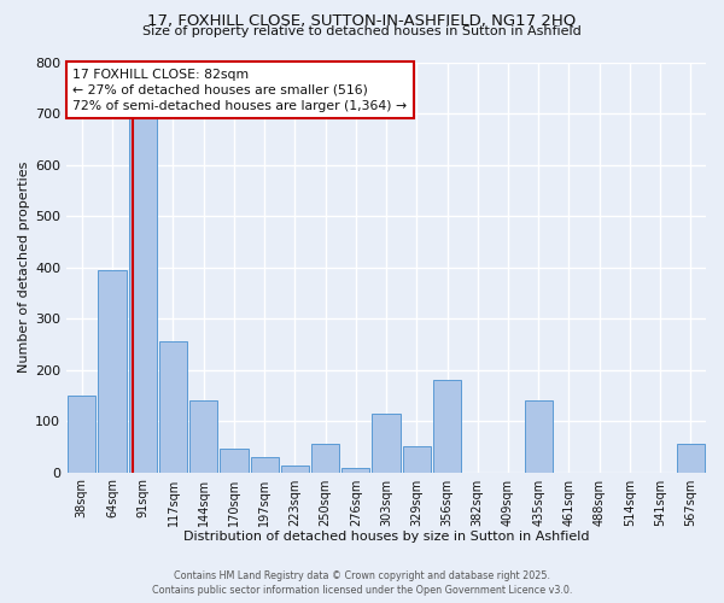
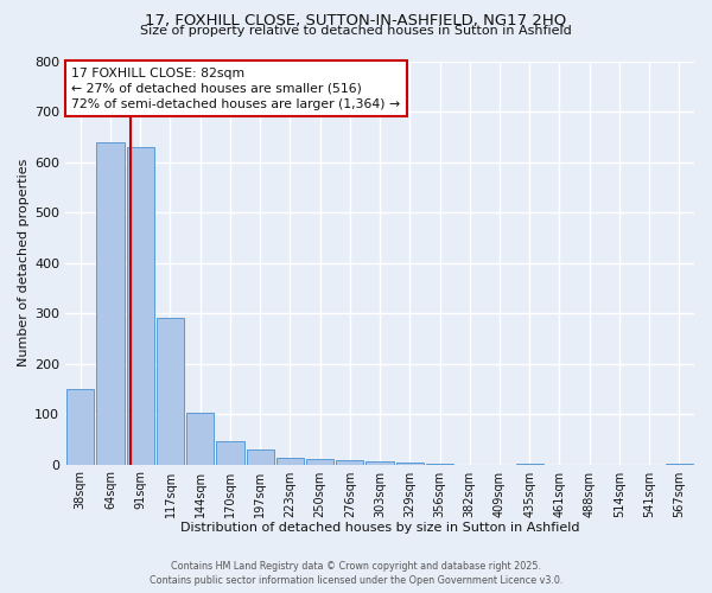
64sqm: 395 -> 640
91sqm: 690 -> 630
117sqm: 255 -> 290
144sqm: 140 -> 103
250sqm: 55 -> 10
303sqm: 115 -> 5
329sqm: 50 -> 3
356sqm: 180 -> 2
435sqm: 140 -> 1
567sqm: 55 -> 1
